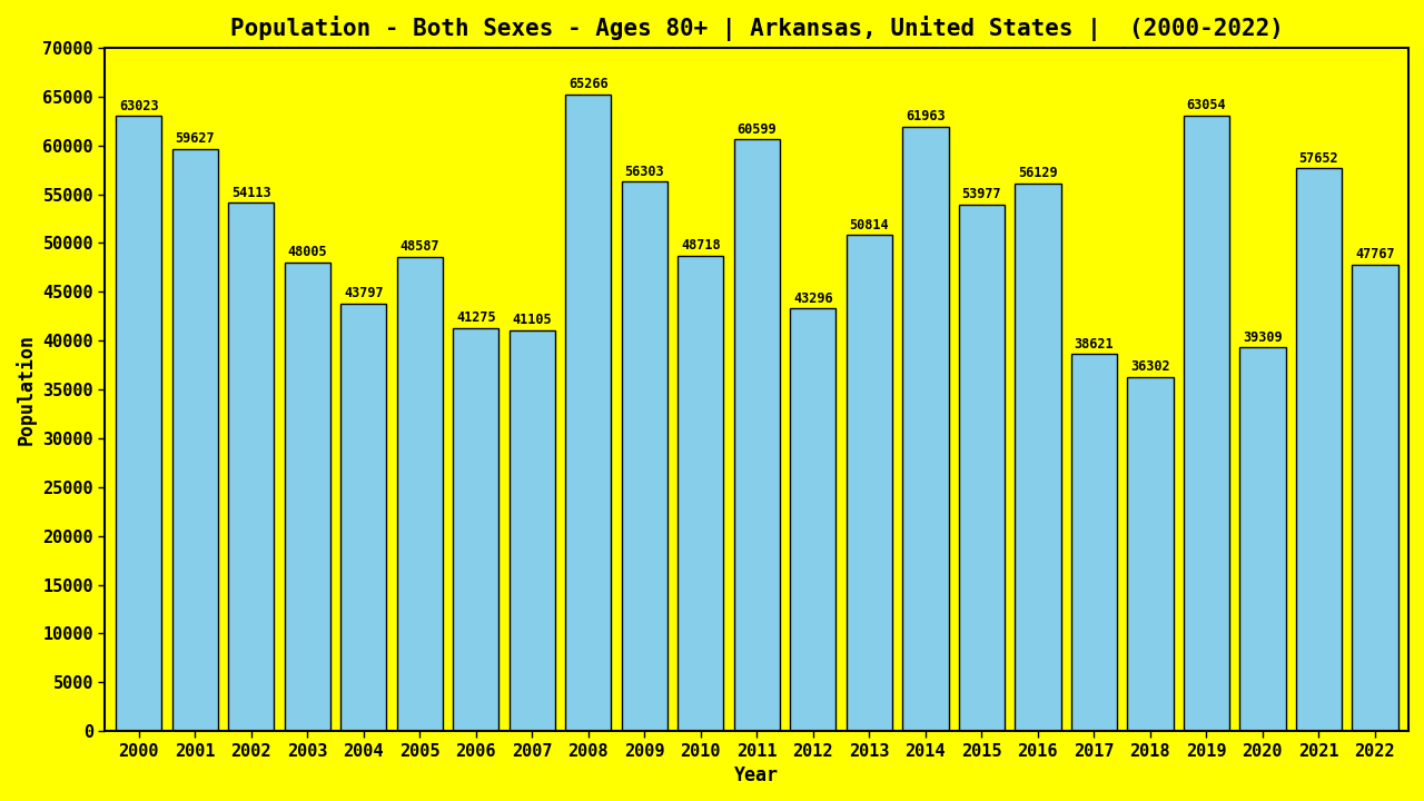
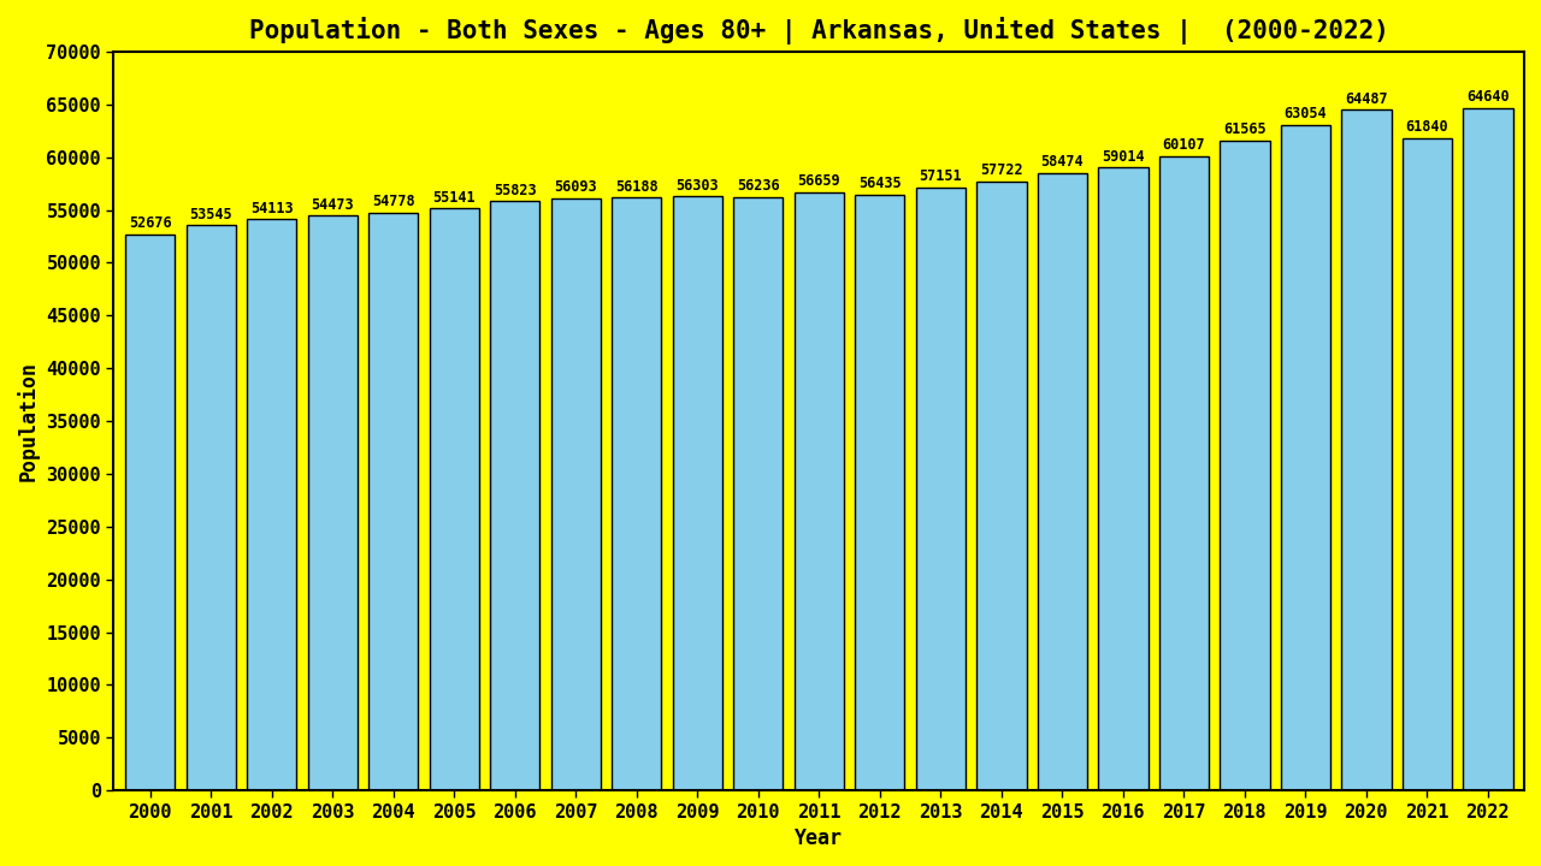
2000: 63023 -> 52676
2001: 59627 -> 53545
2003: 48005 -> 54473
2004: 43797 -> 54778
2005: 48587 -> 55141
2006: 41275 -> 55823
2007: 41105 -> 56093
2008: 65266 -> 56188
2010: 48718 -> 56236
2011: 60599 -> 56659
2012: 43296 -> 56435
2013: 50814 -> 57151
2014: 61963 -> 57722
2015: 53977 -> 58474
2016: 56129 -> 59014
2017: 38621 -> 60107
2018: 36302 -> 61565
2020: 39309 -> 64487
2021: 57652 -> 61840
2022: 47767 -> 64640
